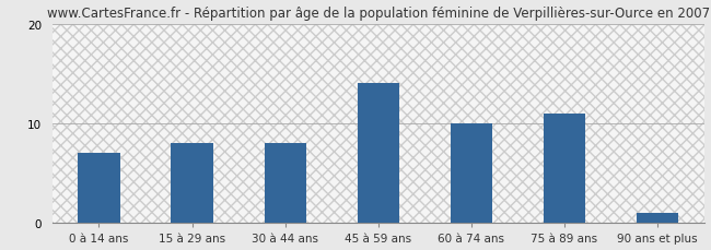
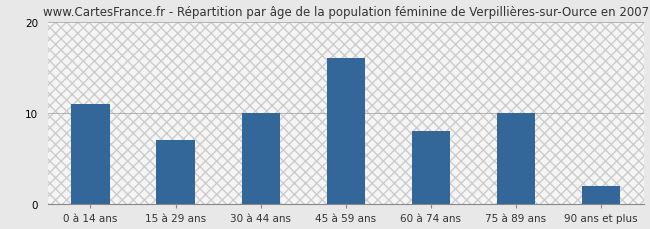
0 à 14 ans: 7 -> 11
15 à 29 ans: 8 -> 7
30 à 44 ans: 8 -> 10
45 à 59 ans: 14 -> 16
60 à 74 ans: 10 -> 8
75 à 89 ans: 11 -> 10
90 ans et plus: 1 -> 2
